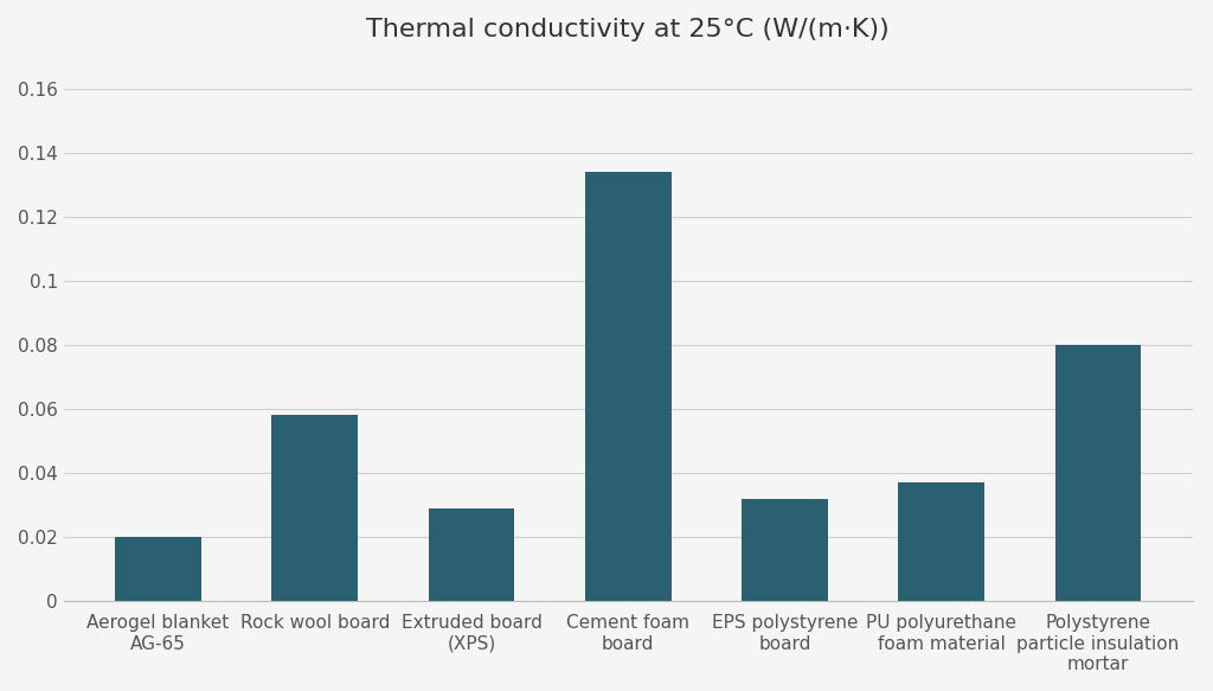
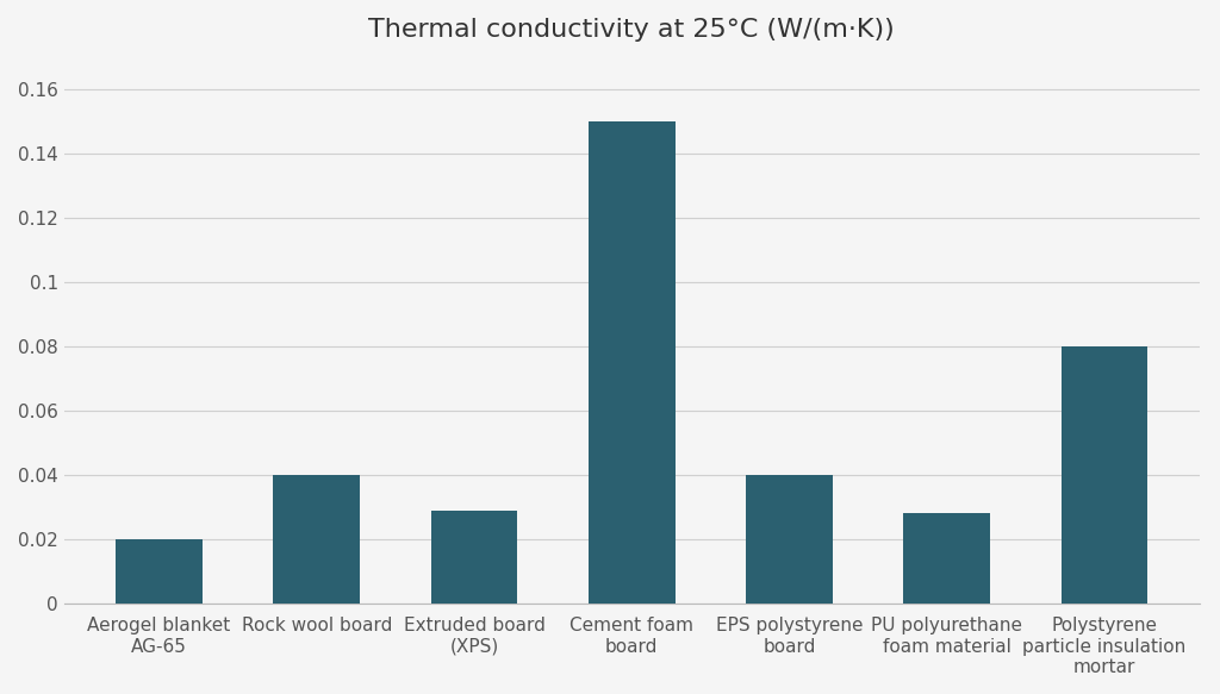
Rock wool board: 0.058 -> 0.040
Cement foam board: 0.134 -> 0.150
EPS polystyrene board: 0.032 -> 0.040
PU polyurethane foam material: 0.037 -> 0.028
